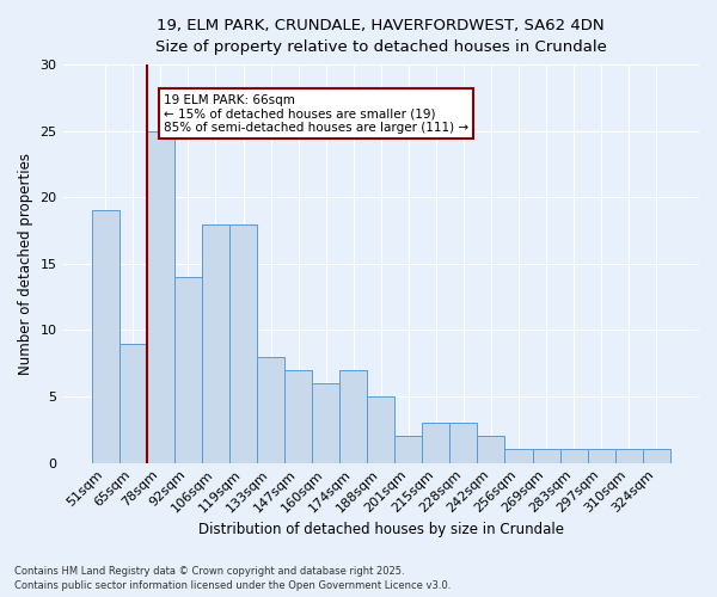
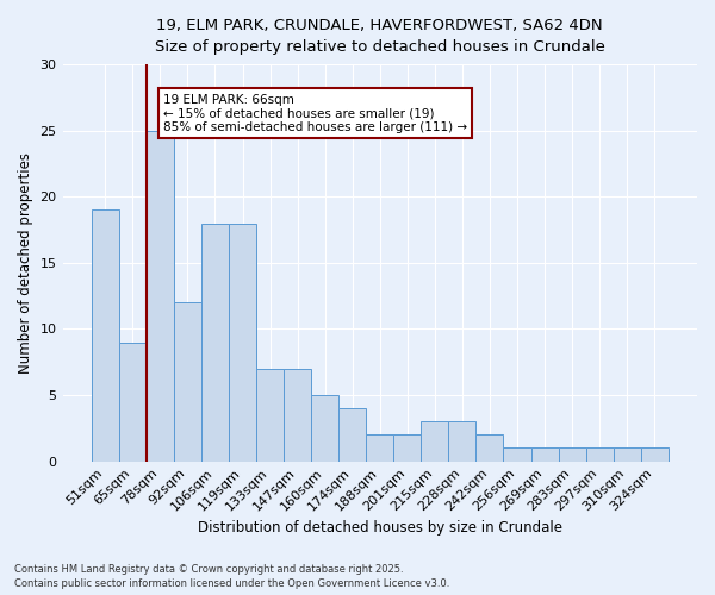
92sqm: 14 -> 12
133sqm: 8 -> 7
160sqm: 6 -> 5
174sqm: 7 -> 4
188sqm: 5 -> 2
